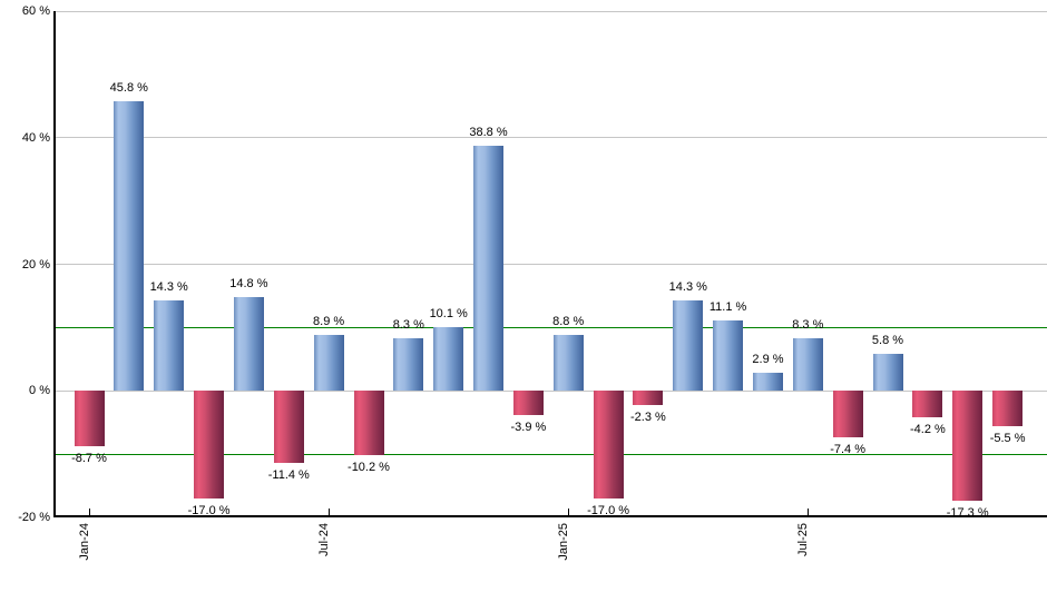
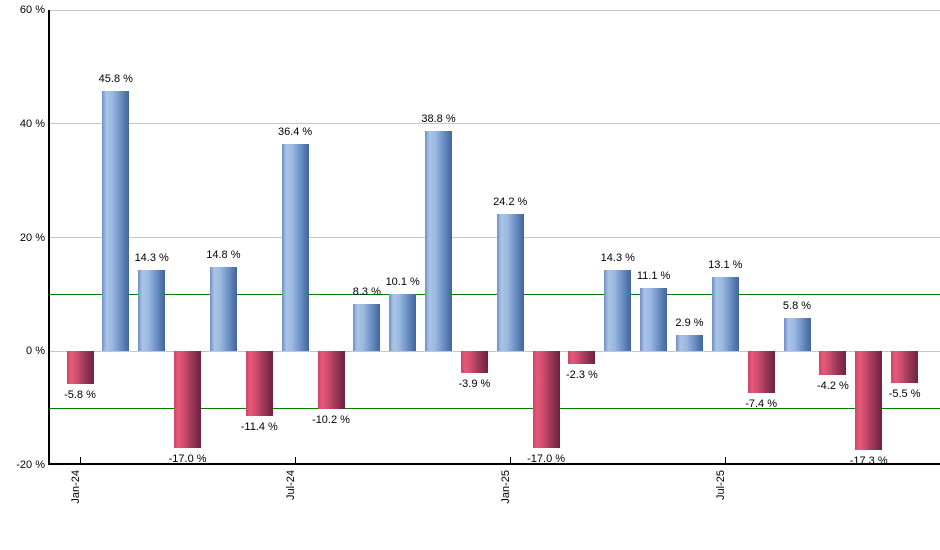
Jan-24: -8.7 -> -5.8
Jul-24: 8.9 -> 36.4
Jan-25: 8.8 -> 24.2
Jul-25: 8.3 -> 13.1
